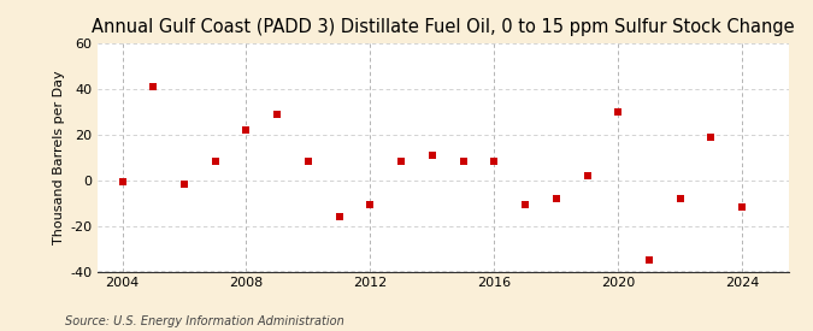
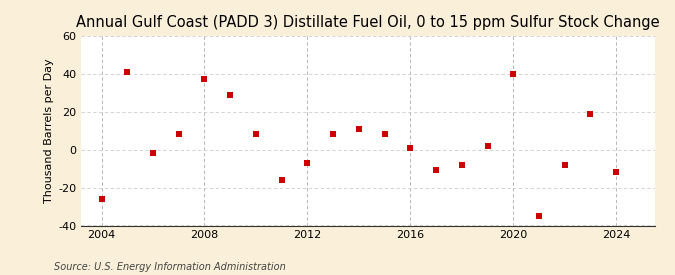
2004: -1 -> -26
2008: 22 -> 37
2012: -11 -> -7
2016: 8 -> 1
2020: 30 -> 40
